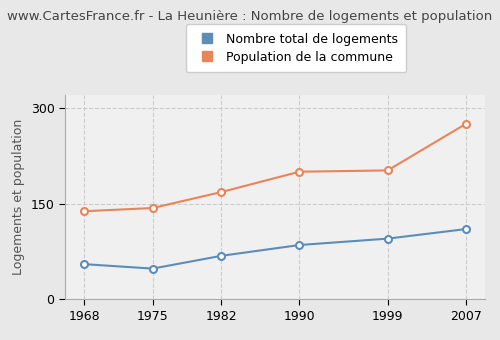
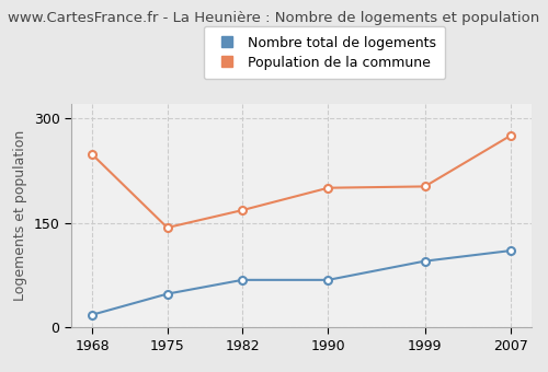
Nombre total de logements/1968: 55 -> 18
Population de la commune/1968: 138 -> 248
Nombre total de logements/1990: 85 -> 68
